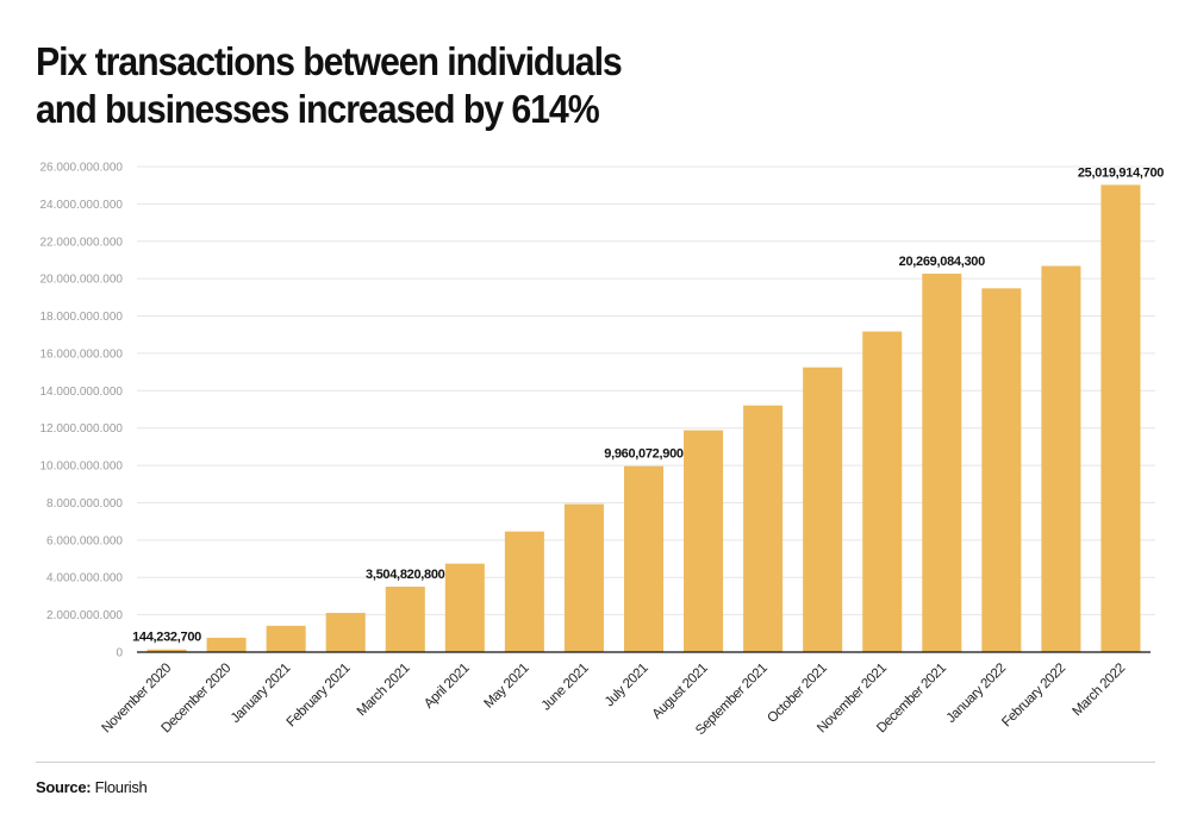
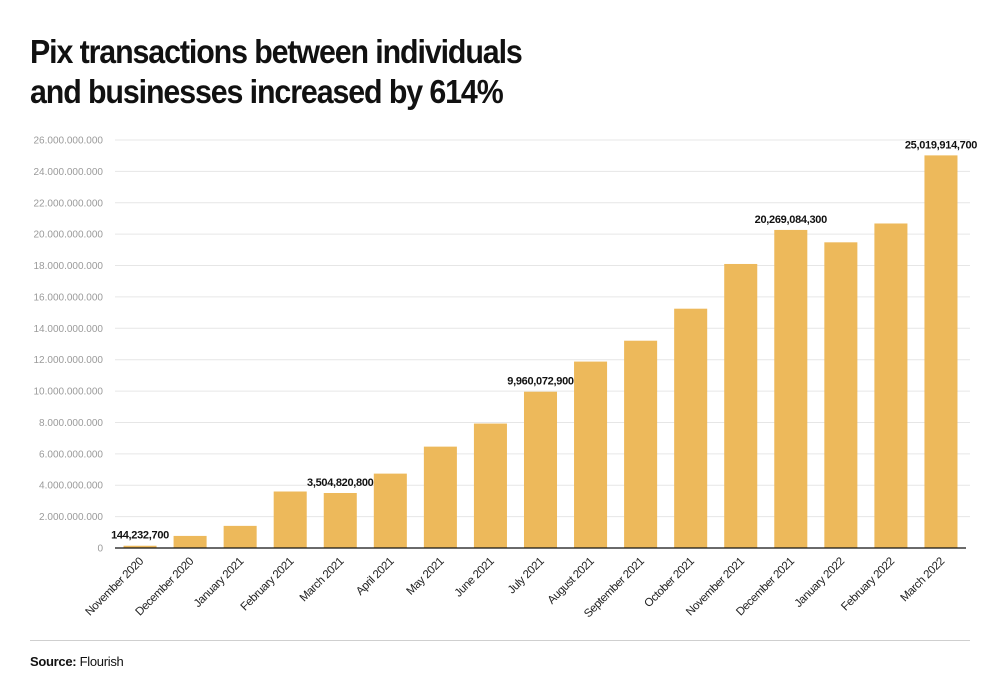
February 2021: 2100000000 -> 3600000000
November 2021: 17200000000 -> 18100000000
